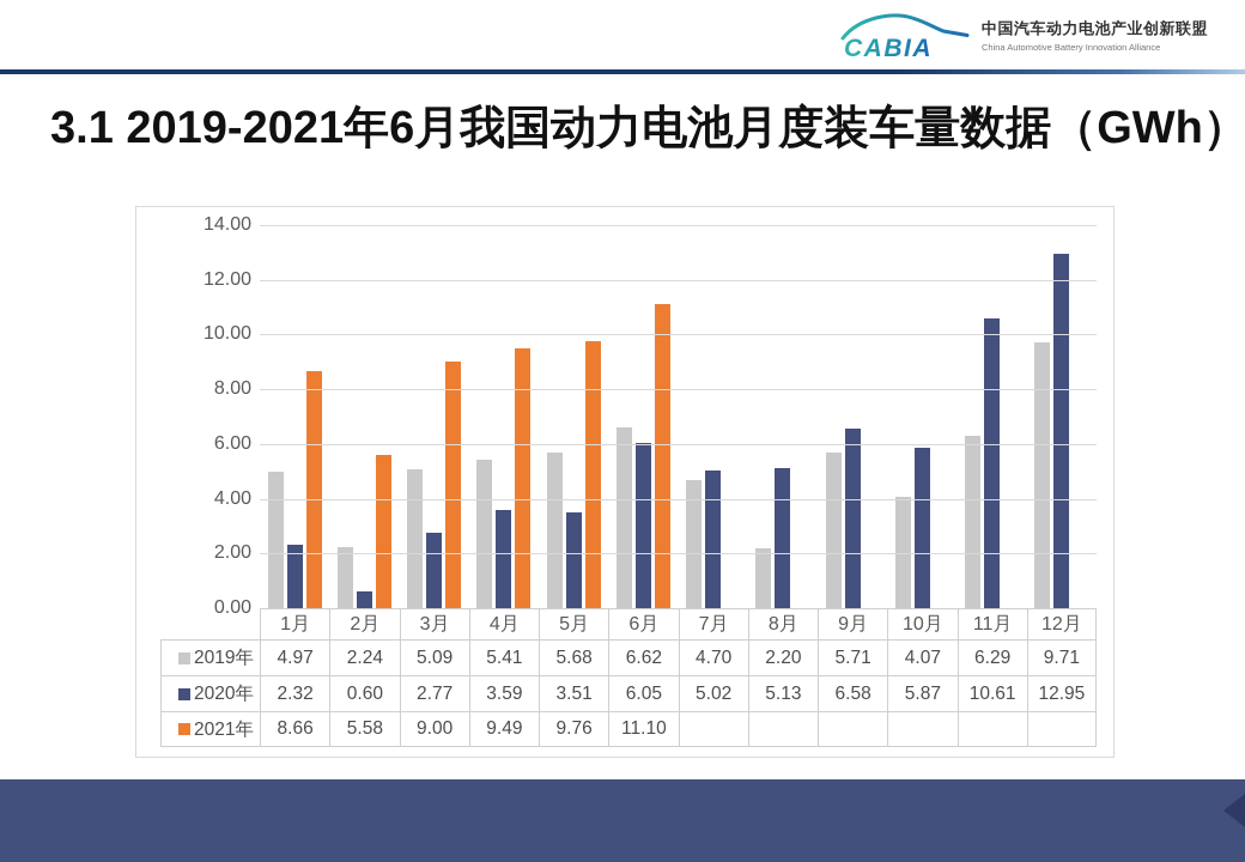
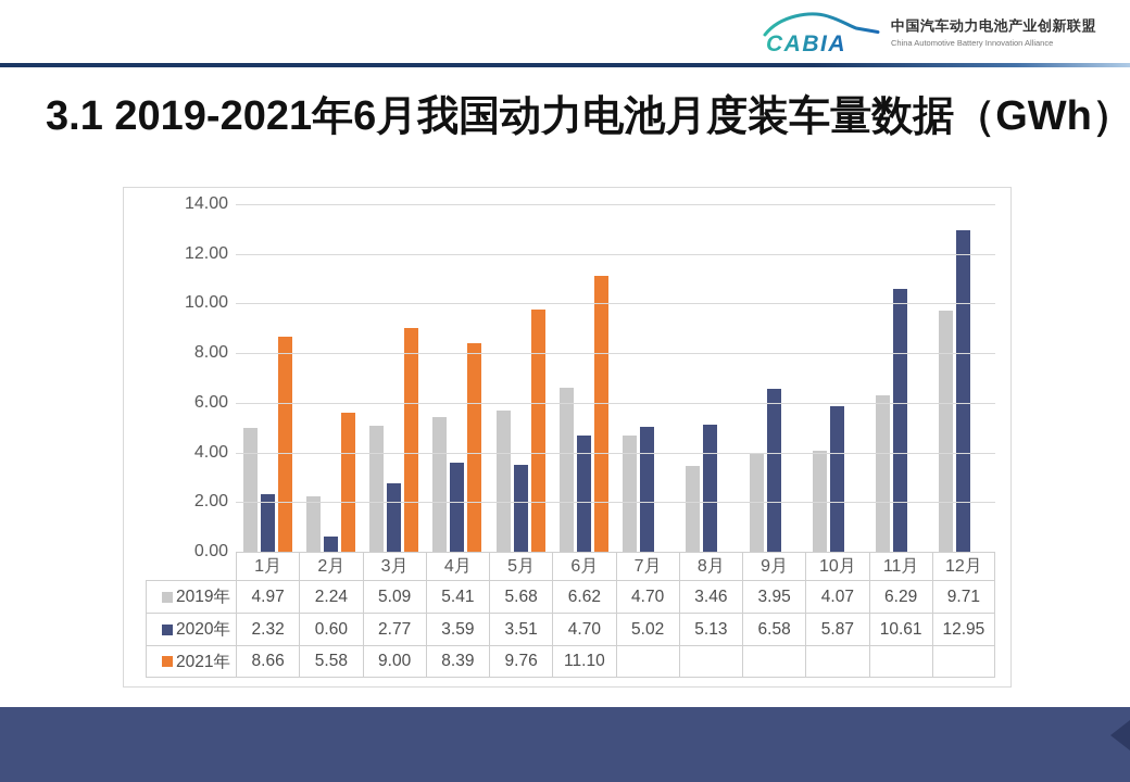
2021年/4月: 9.49 -> 8.39
2020年/6月: 6.05 -> 4.70
2019年/8月: 2.20 -> 3.46
2019年/9月: 5.71 -> 3.95
